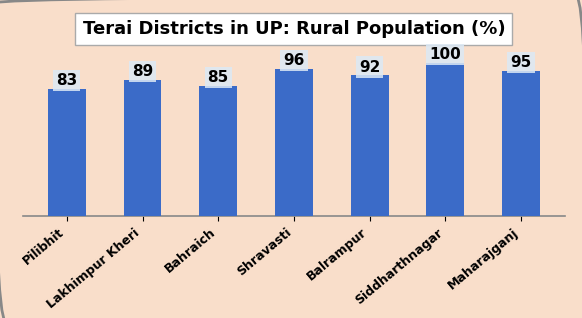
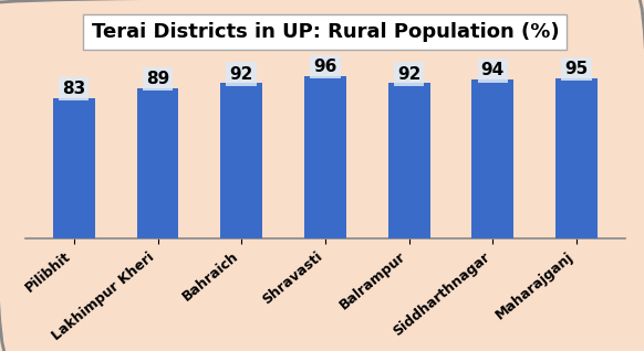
Bahraich: 85 -> 92
Siddharthnagar: 100 -> 94
